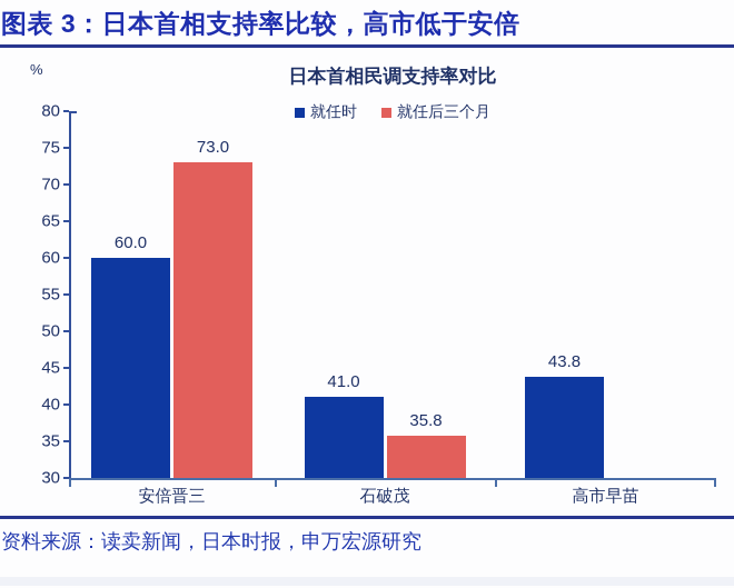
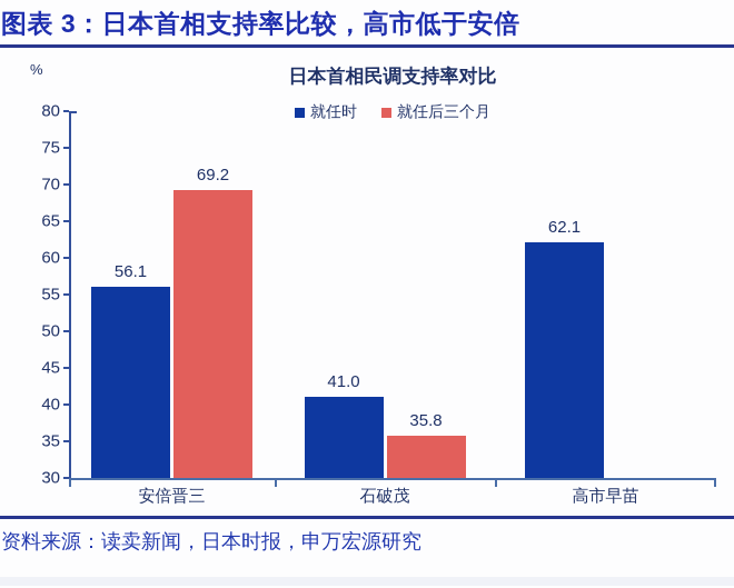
就任时/安倍晋三: 60.0 -> 56.1
就任后三个月/安倍晋三: 73.0 -> 69.2
就任时/高市早苗: 43.8 -> 62.1
